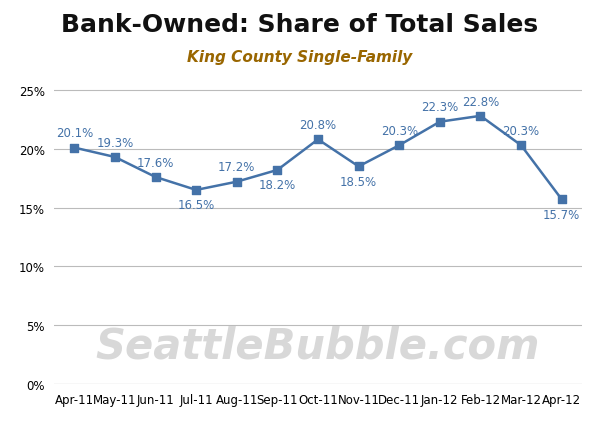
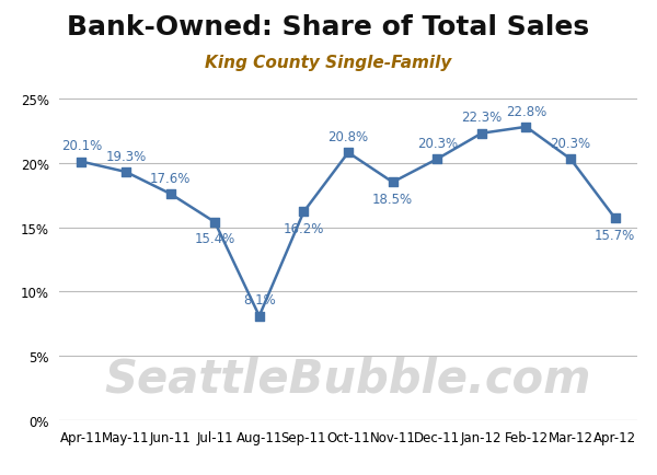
Jul-11: 16.5% -> 15.4%
Aug-11: 17.2% -> 8.1%
Sep-11: 18.2% -> 16.2%
